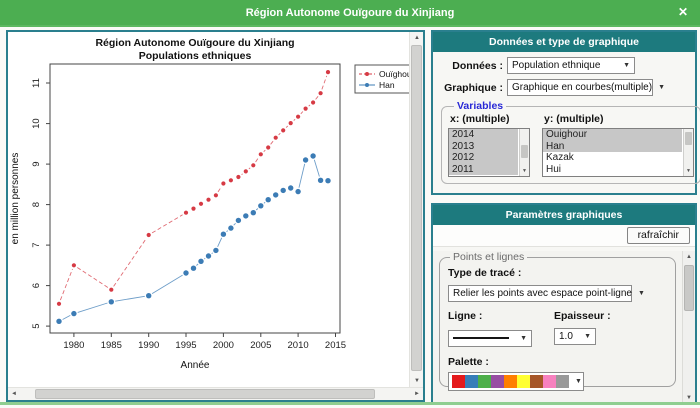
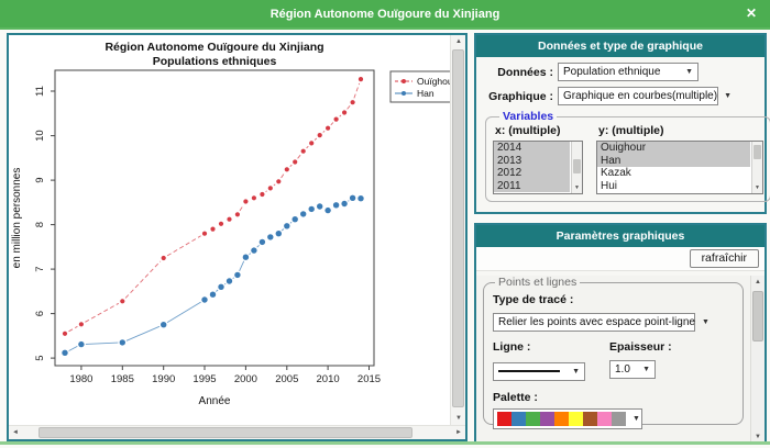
Ouïghour/1980: 6.5 -> 5.8
Ouïghour/1985: 5.9 -> 6.3
Han/1985: 5.6 -> 5.3
Han/2011: 9.1 -> 8.4
Han/2012: 9.2 -> 8.5
